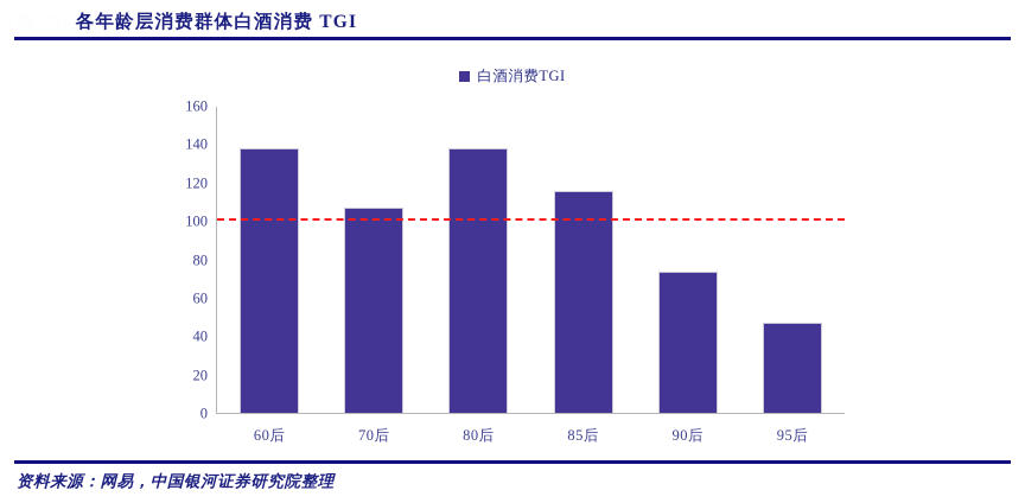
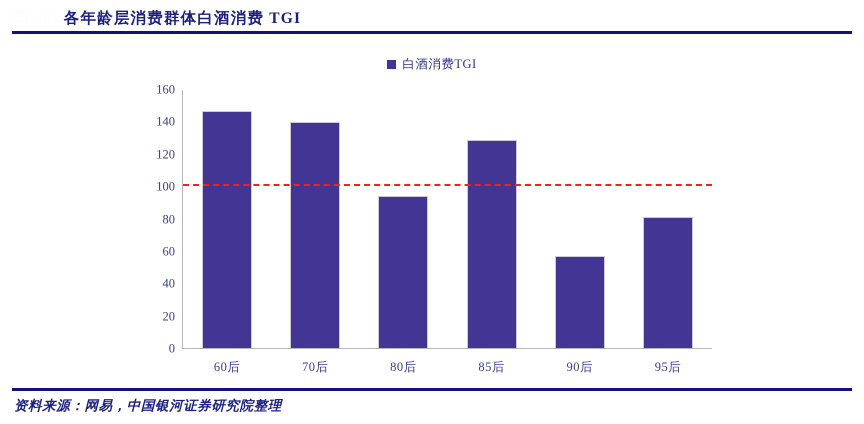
60后: 138 -> 147
70后: 107 -> 140
80后: 138 -> 94
85后: 116 -> 129
90后: 74 -> 57
95后: 47 -> 81
